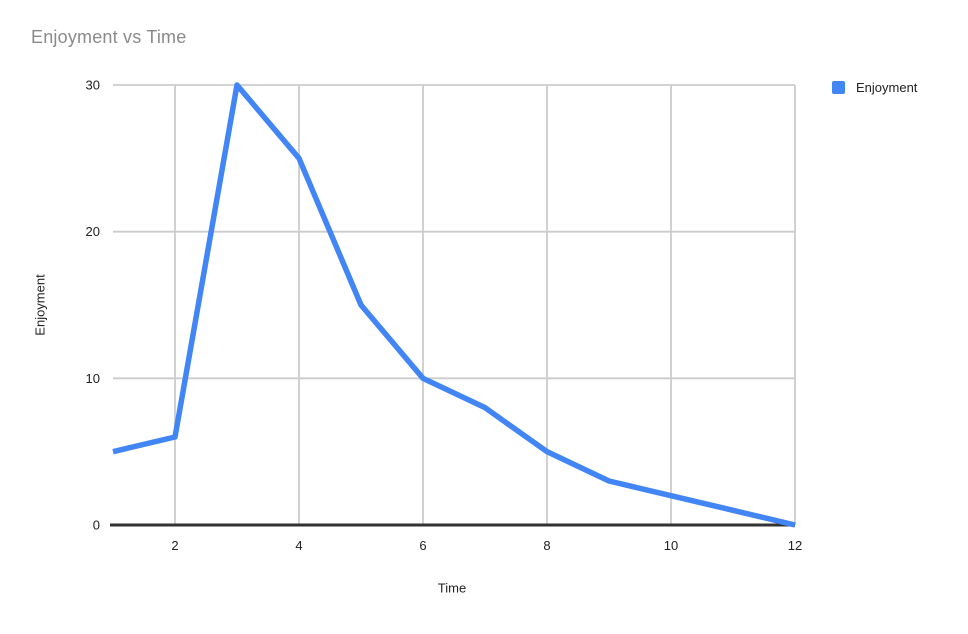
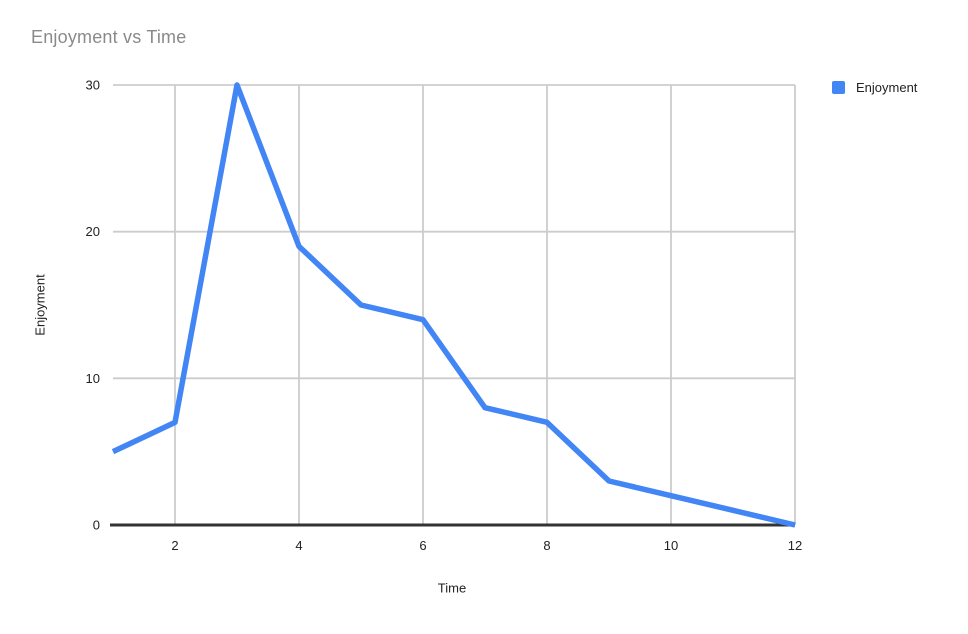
2: 6 -> 7
4: 25 -> 19
6: 10 -> 14
8: 5 -> 7
